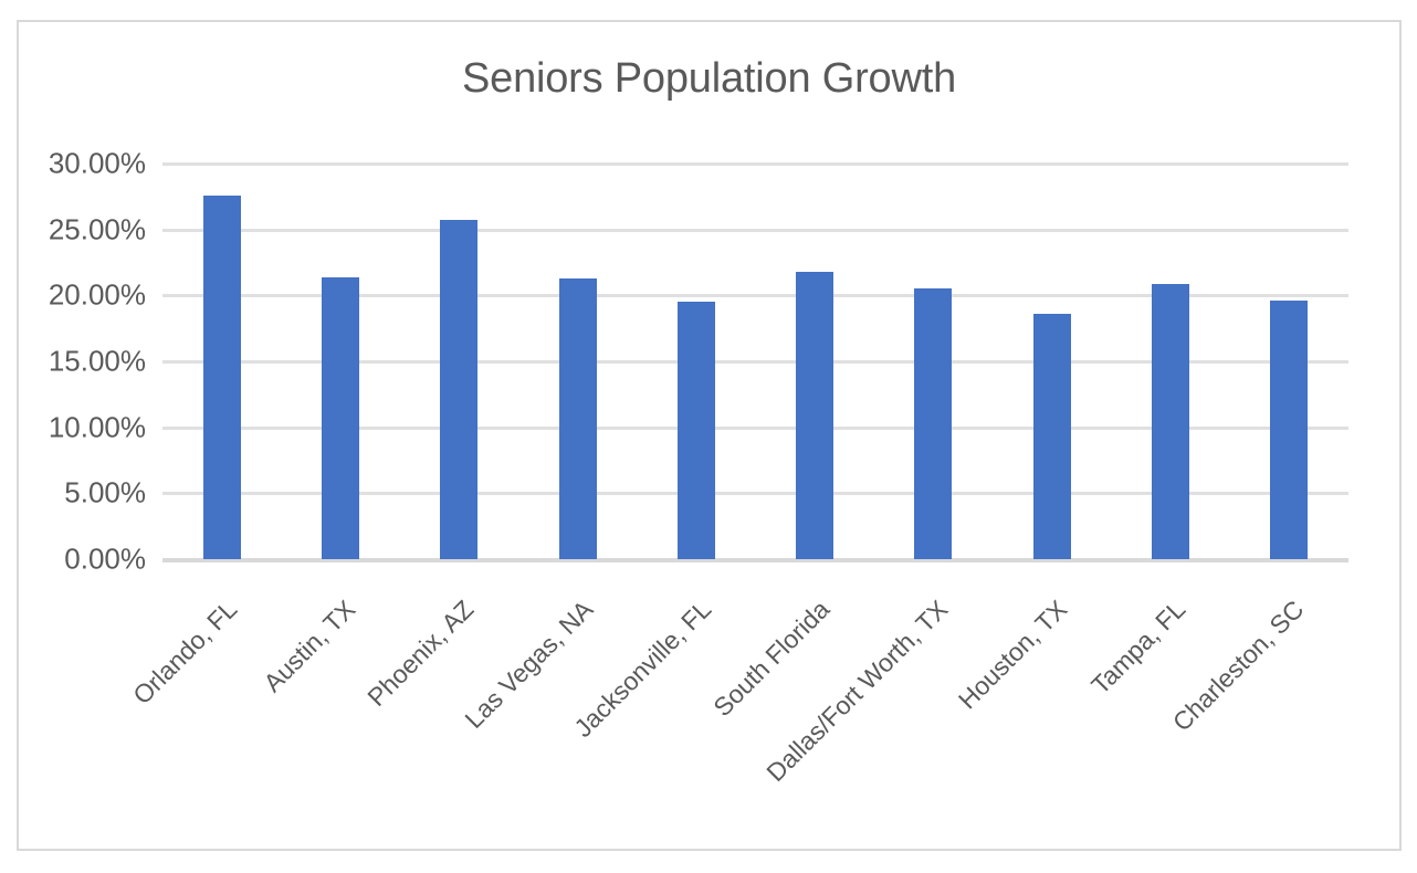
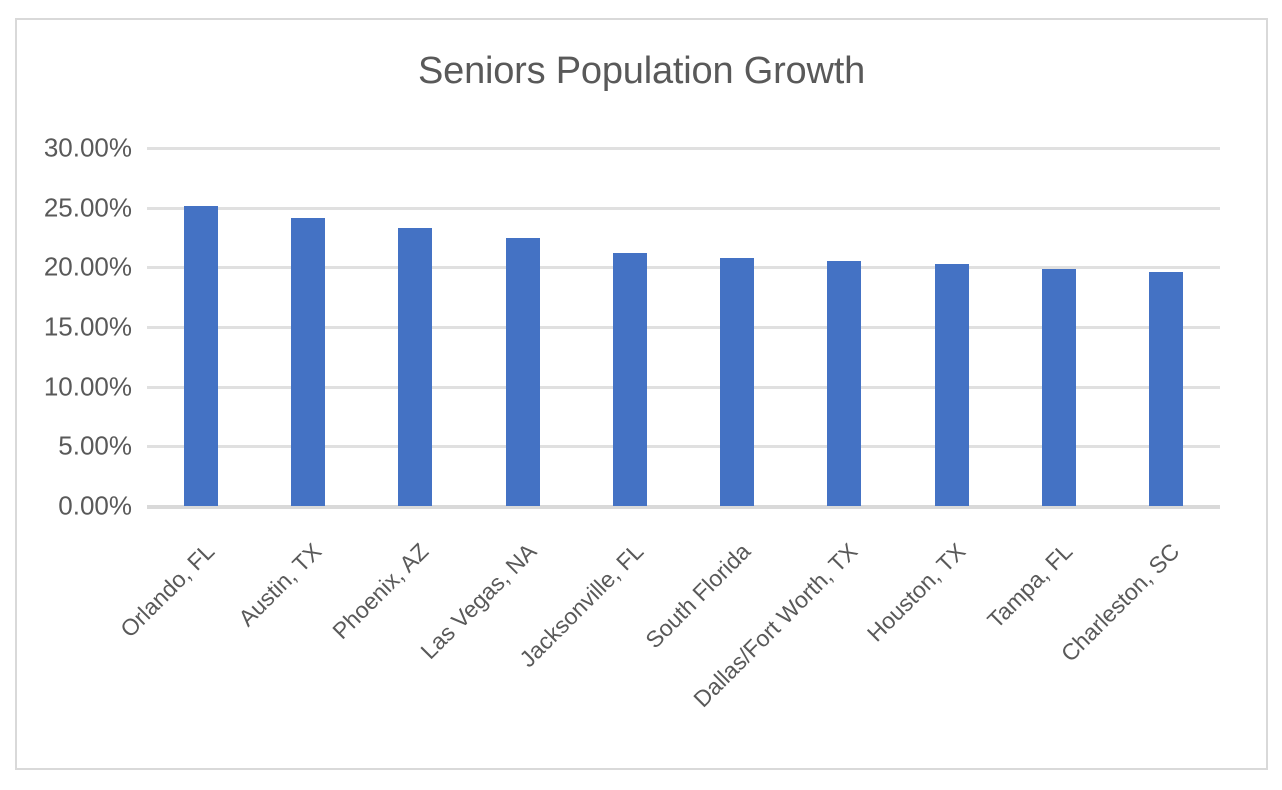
Orlando, FL: 27.6% -> 25.1%
Austin, TX: 21.4% -> 24.1%
Phoenix, AZ: 25.7% -> 23.3%
Las Vegas, NA: 21.3% -> 22.5%
Jacksonville, FL: 19.5% -> 21.2%
South Florida: 21.8% -> 20.8%
Houston, TX: 18.6% -> 20.2%
Tampa, FL: 20.9% -> 19.9%
